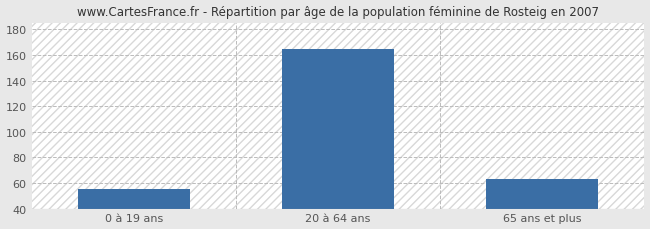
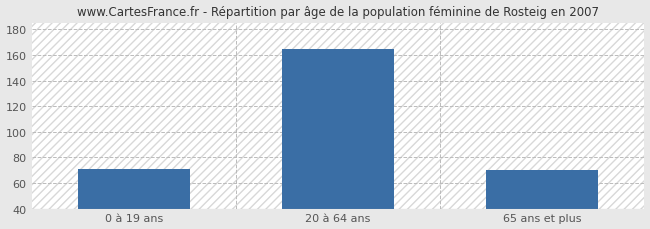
0 à 19 ans: 55 -> 71
65 ans et plus: 63 -> 70
